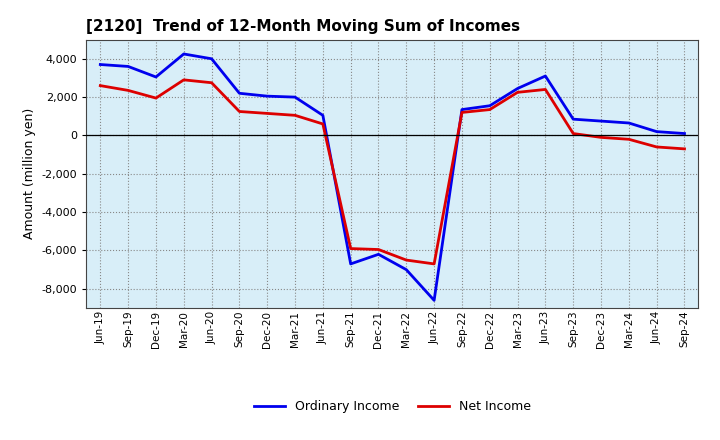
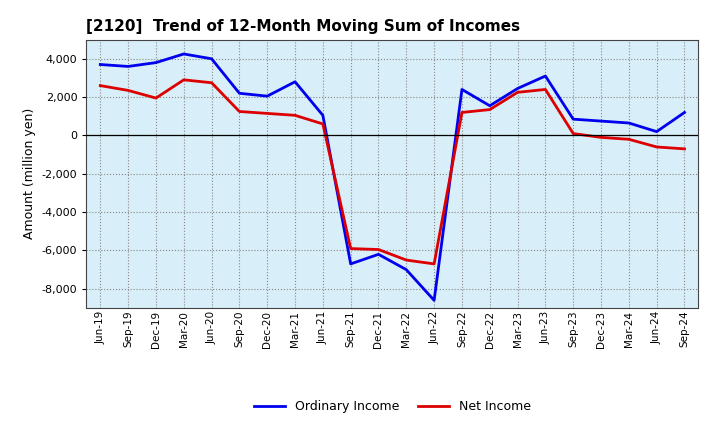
Ordinary Income/Dec-19: 3,000 -> 3,800
Ordinary Income/Mar-21: 2,000 -> 2,800
Ordinary Income/Sep-22: 1,400 -> 2,400
Ordinary Income/Sep-24: 100 -> 1,200
